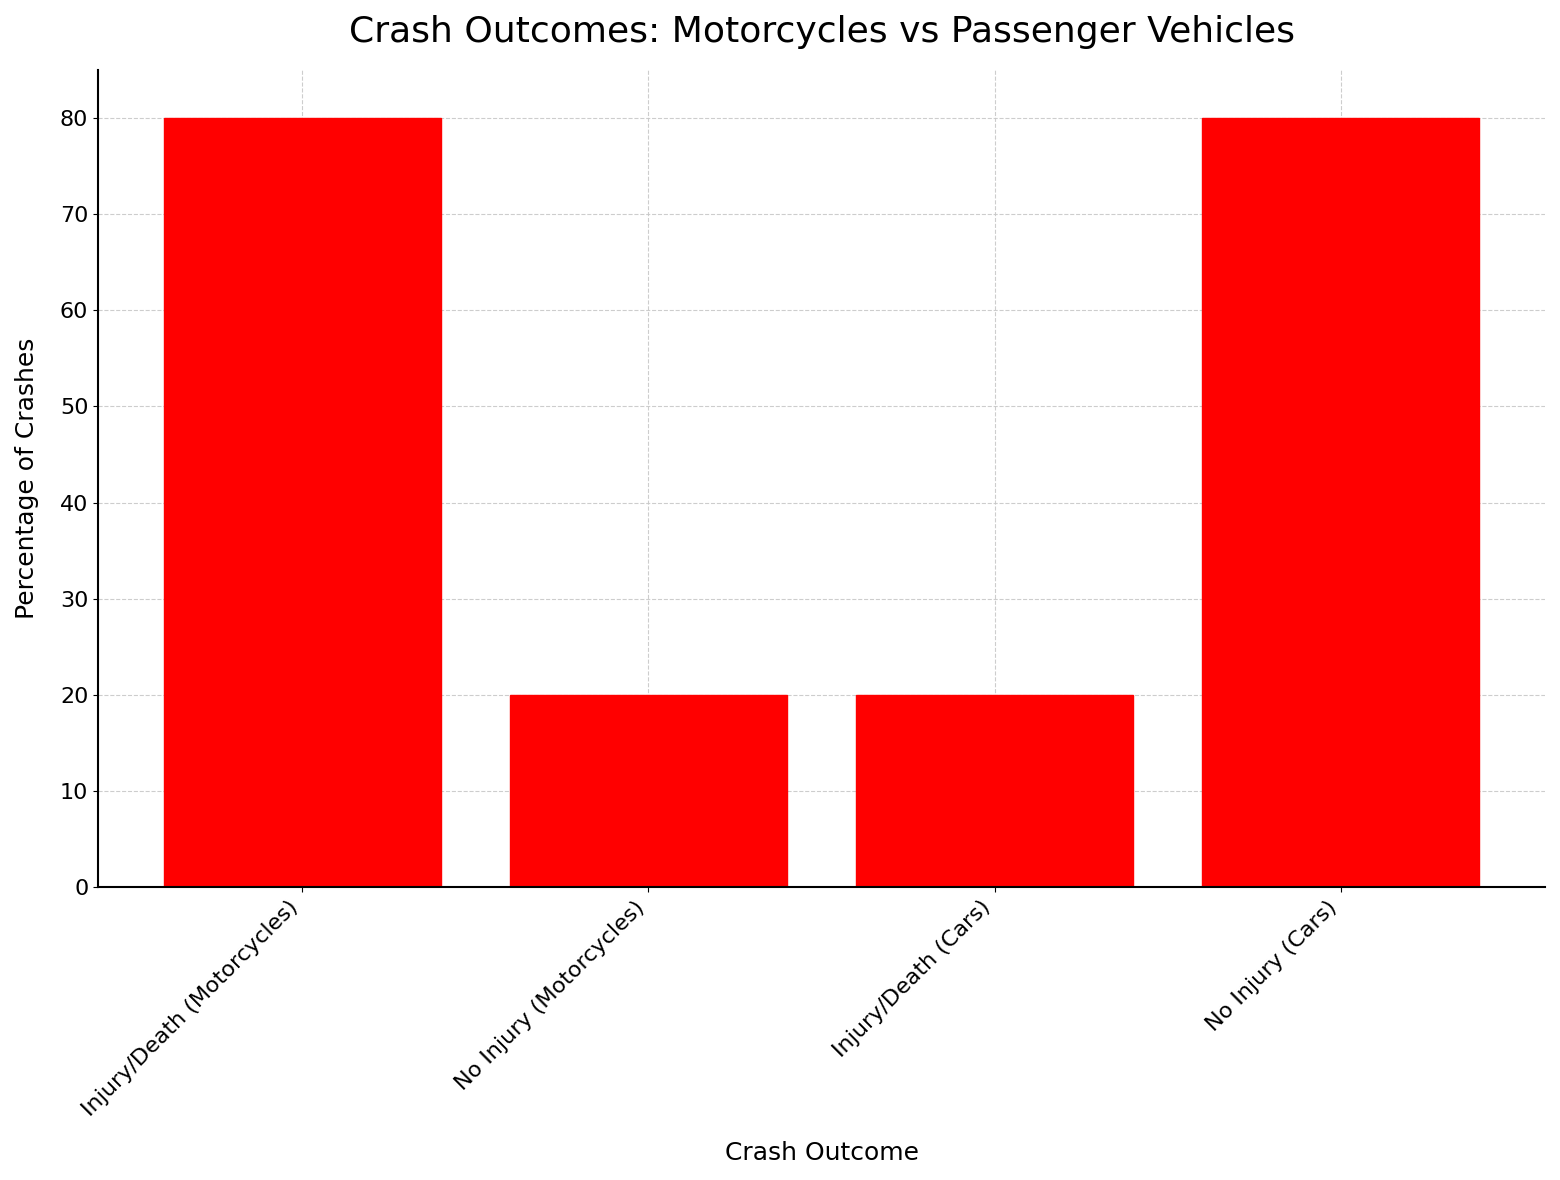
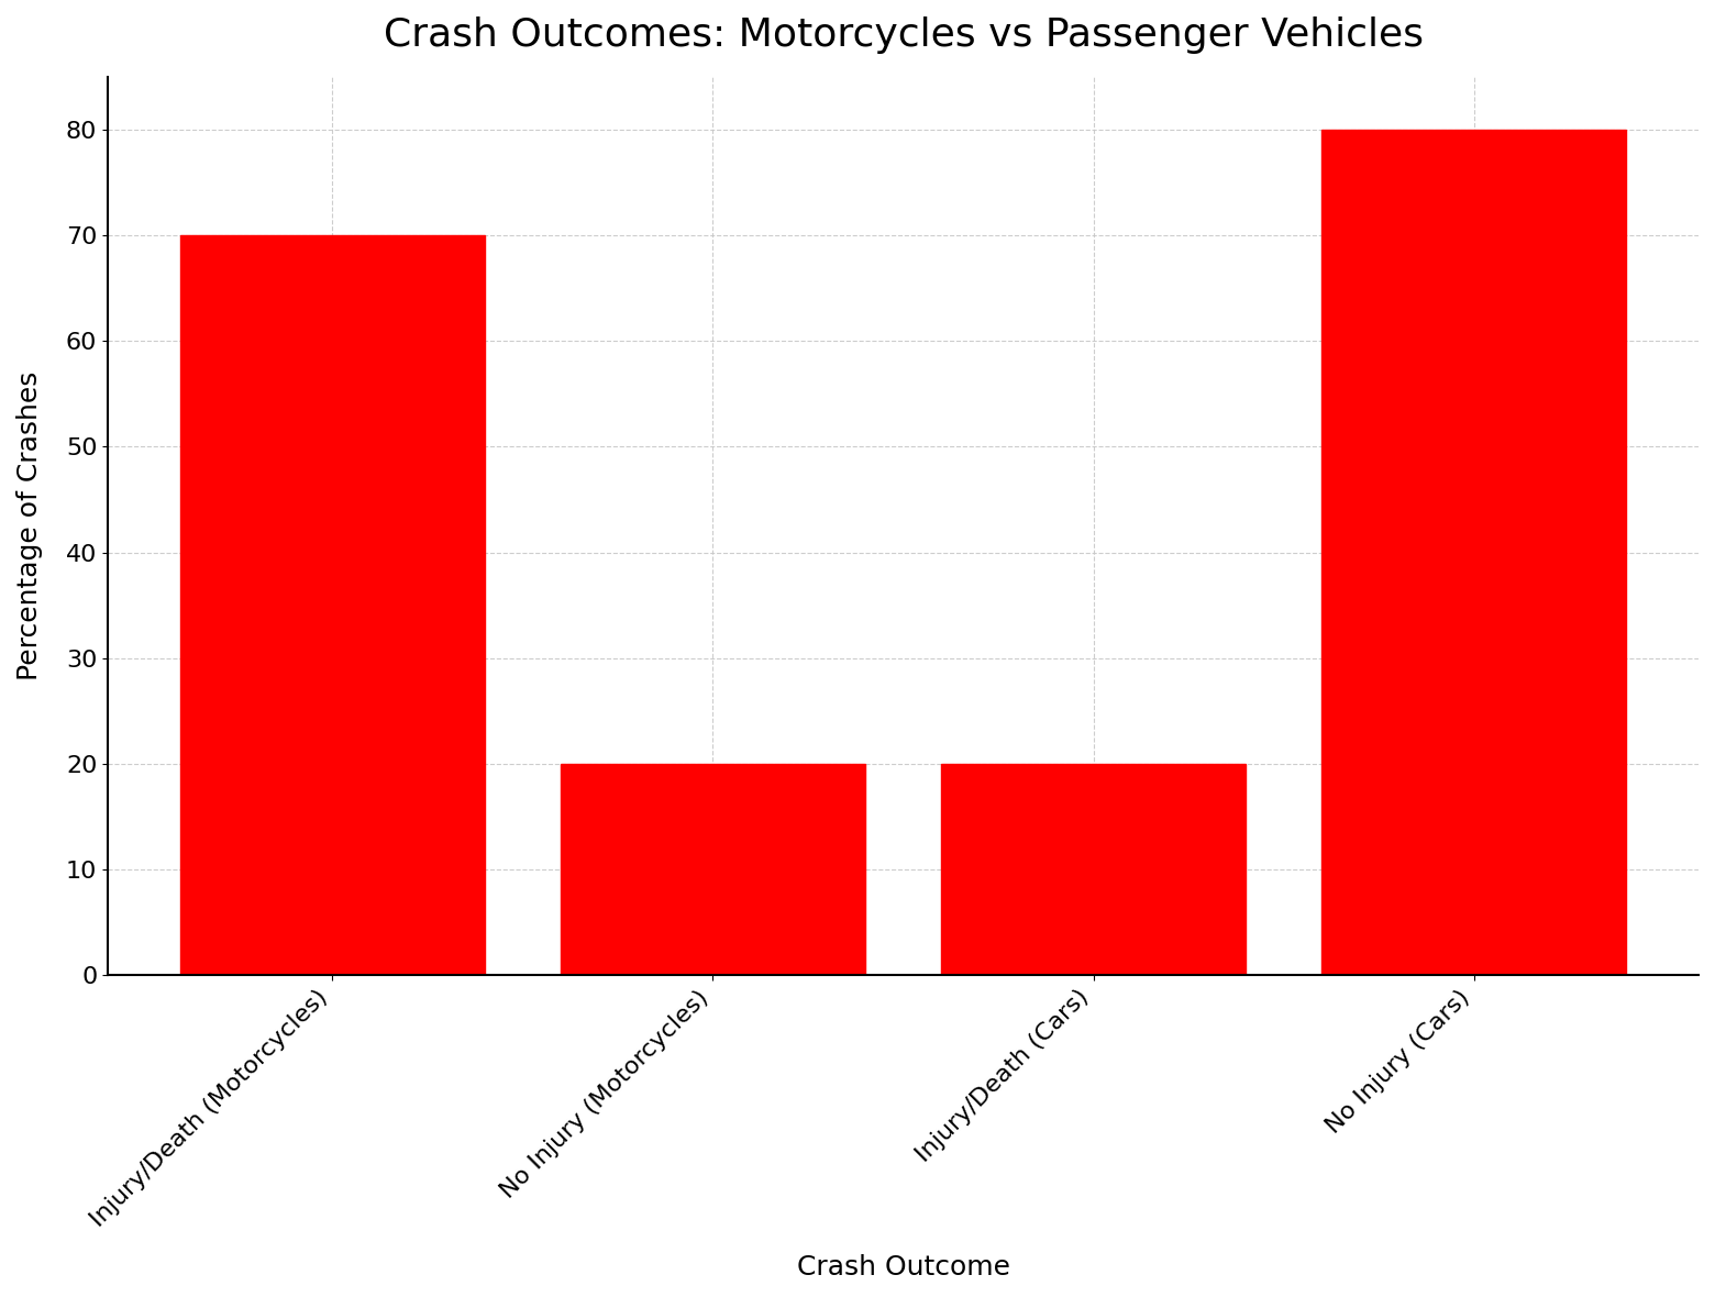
Injury/Death (Motorcycles): 80 -> 70
